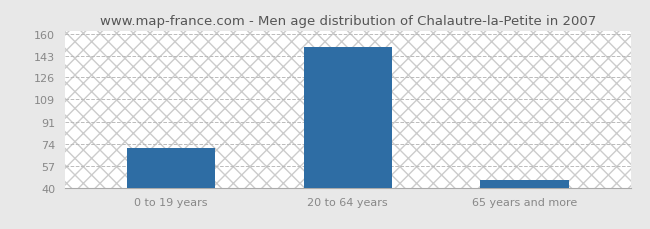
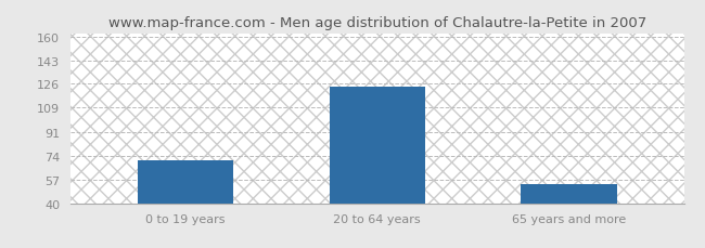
20 to 64 years: 150 -> 124
65 years and more: 46 -> 54
